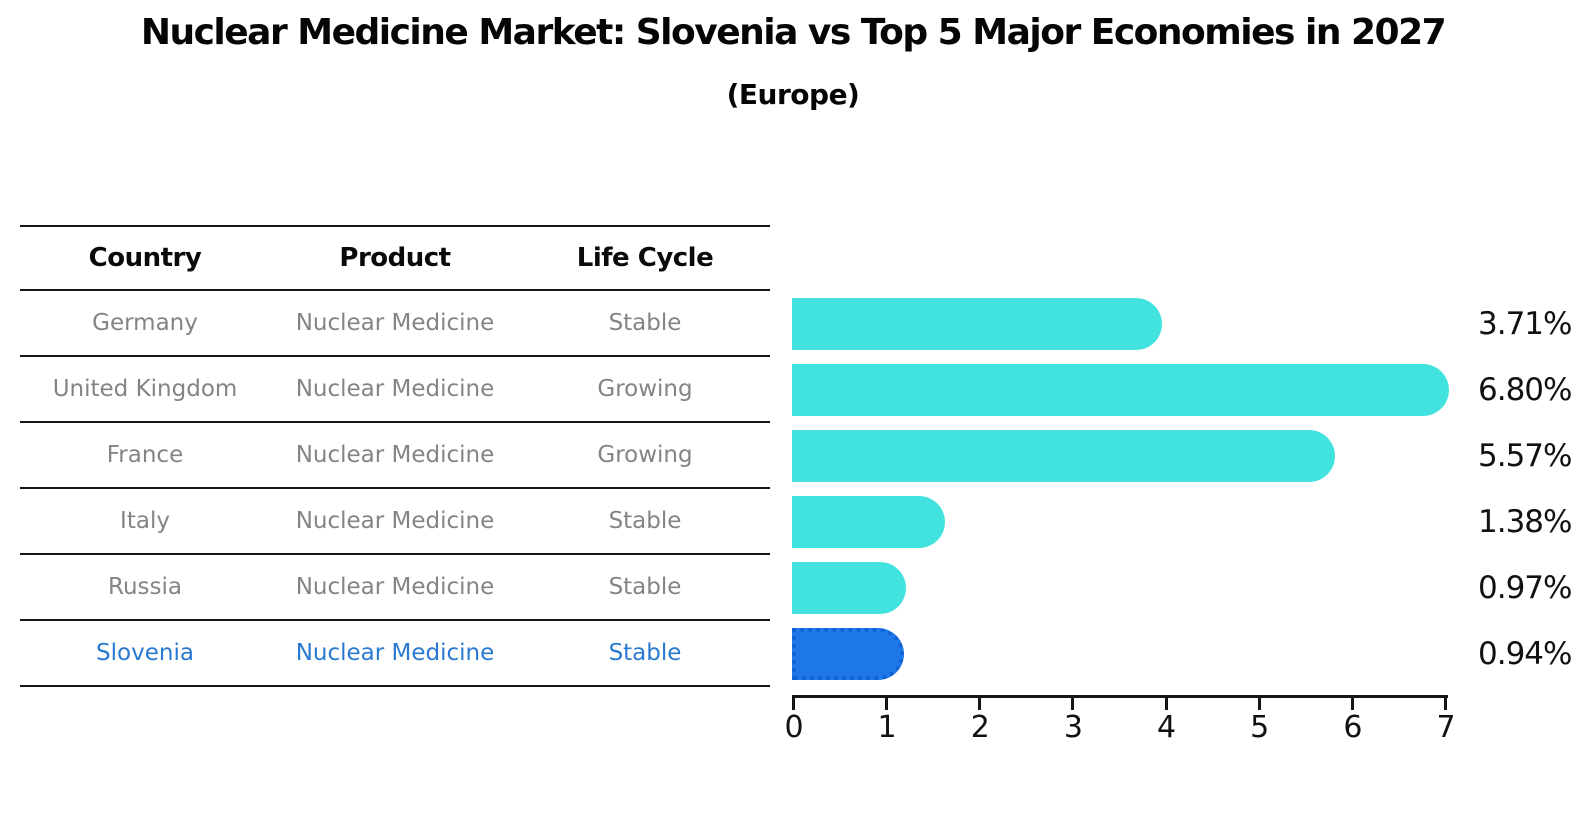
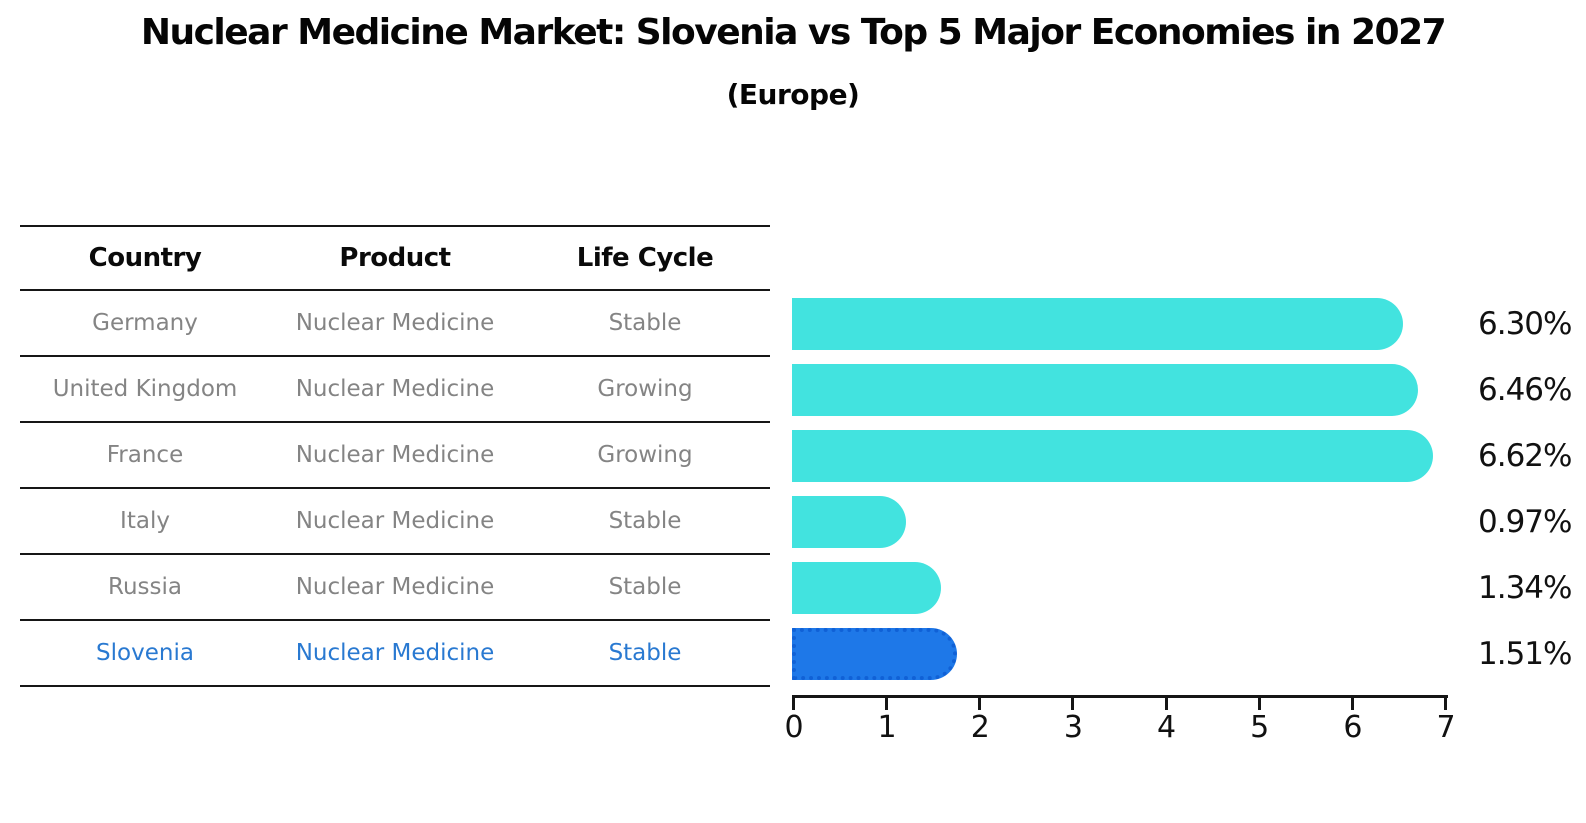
Germany: 3.71% -> 6.30%
United Kingdom: 6.80% -> 6.46%
France: 5.57% -> 6.62%
Italy: 1.38% -> 0.97%
Russia: 0.97% -> 1.34%
Slovenia: 0.94% -> 1.51%
